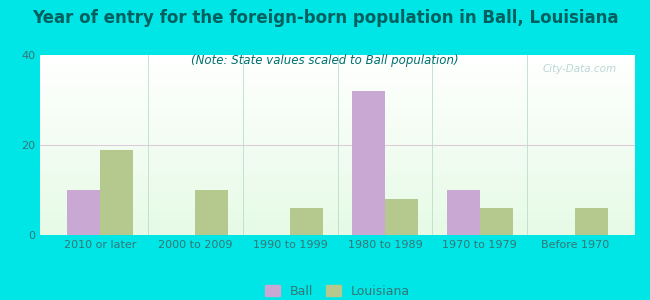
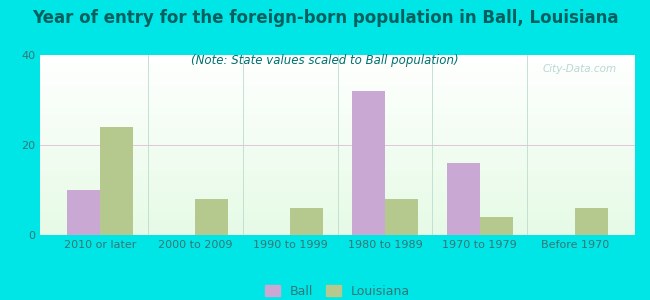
Louisiana/2010 or later: 19 -> 24
Louisiana/2000 to 2009: 10 -> 8
Ball/1970 to 1979: 10 -> 16
Louisiana/1970 to 1979: 6 -> 4
